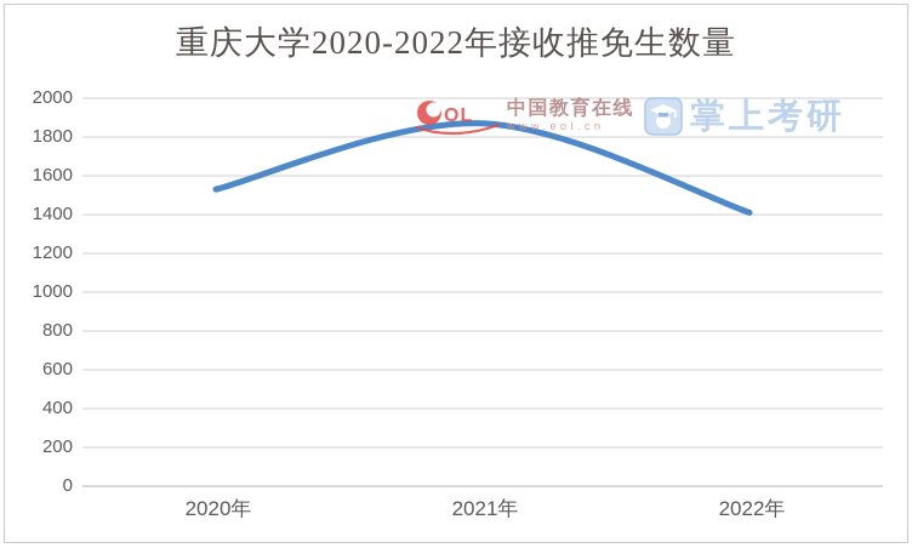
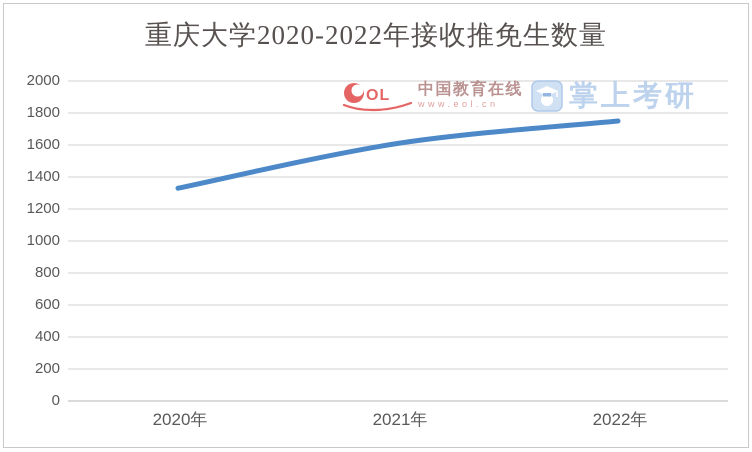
2020年: 1530 -> 1330
2021年: 1870 -> 1610
2022年: 1410 -> 1750
